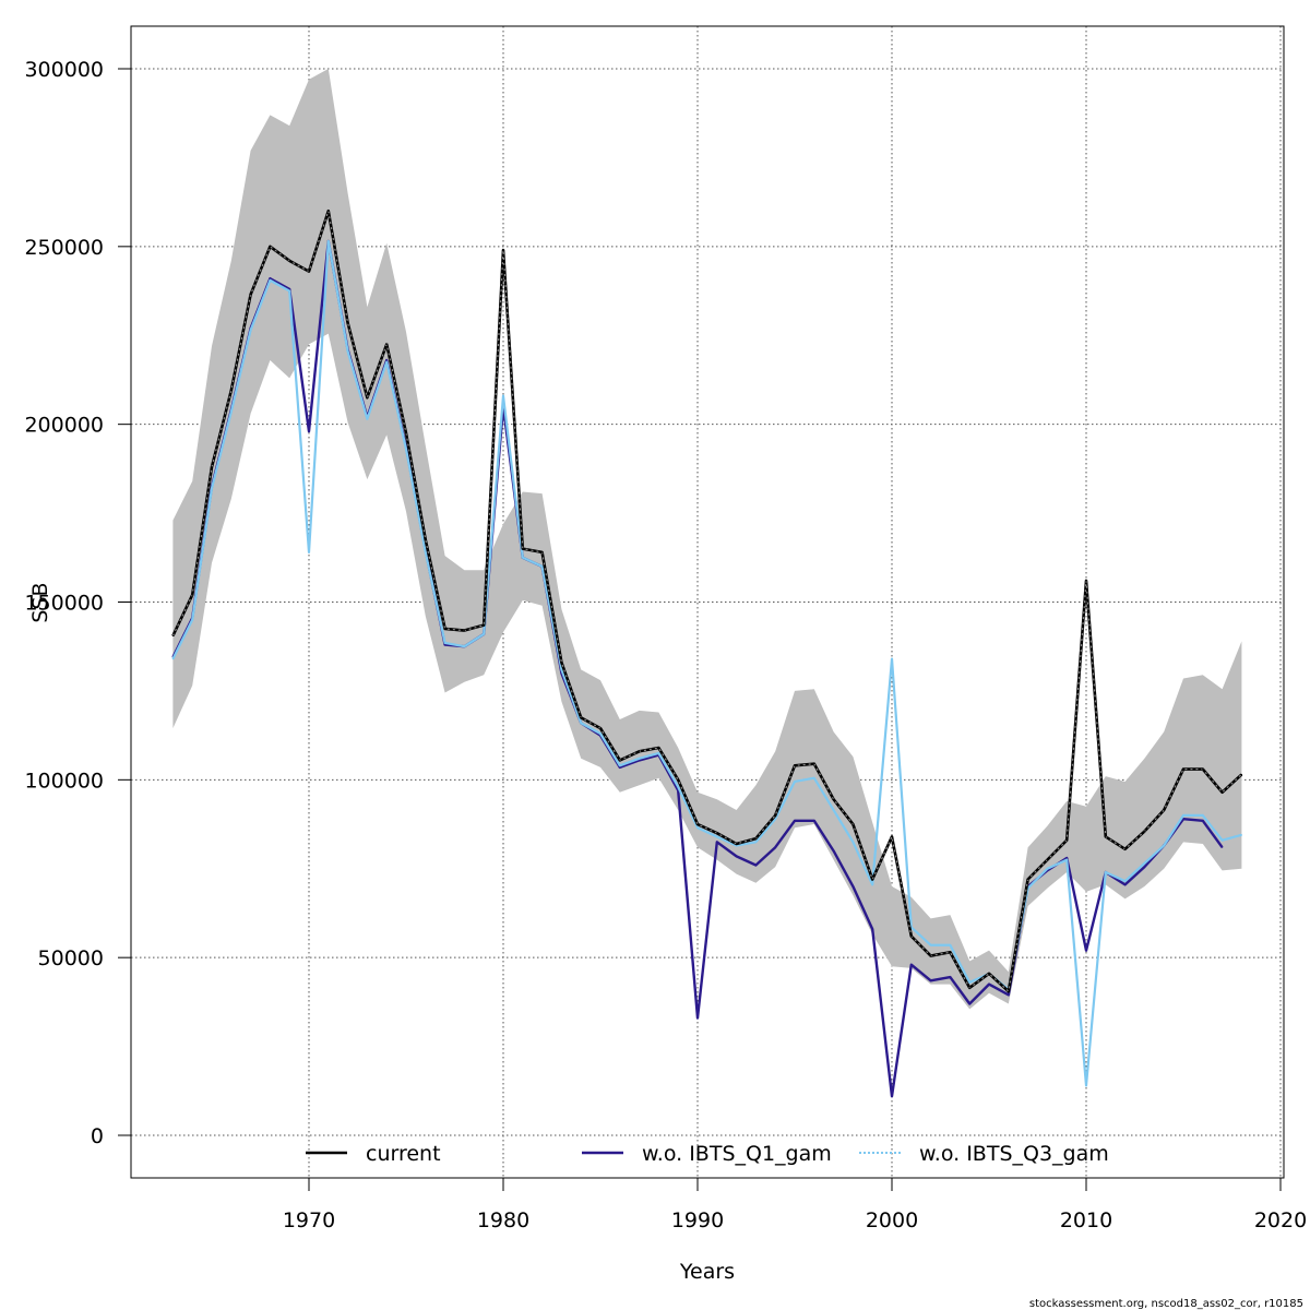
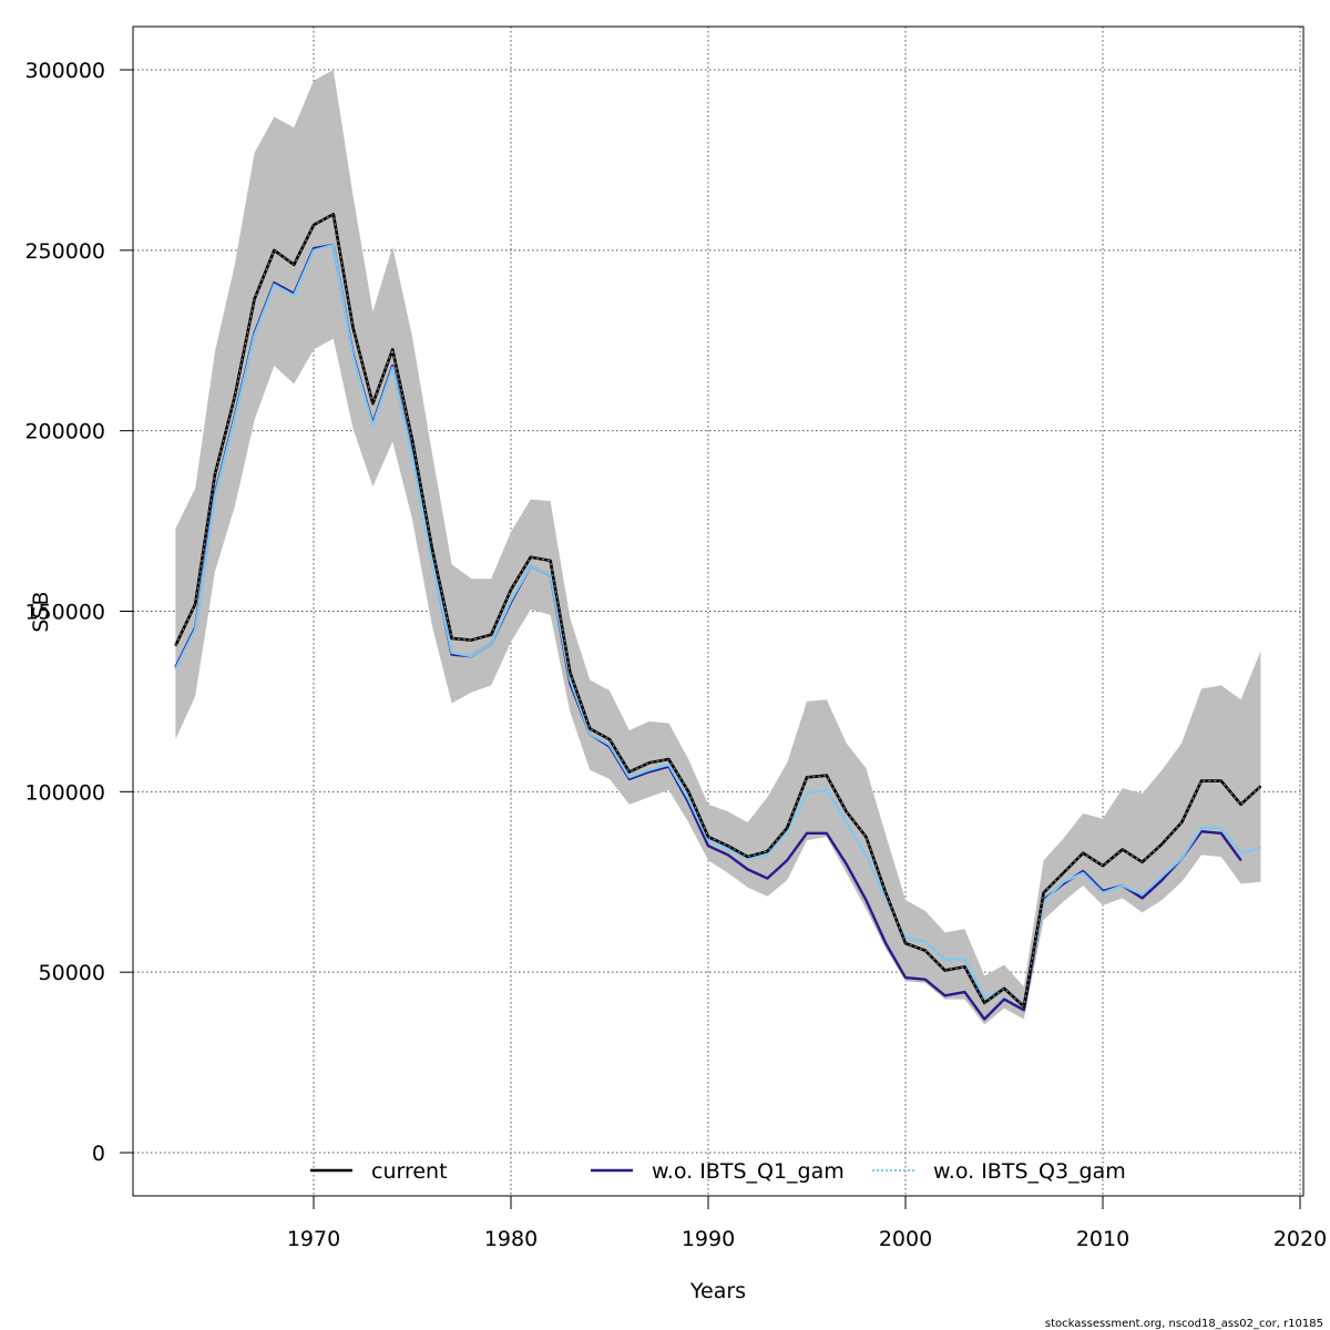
current/1970: 243000 -> 257000
w.o. IBTS_Q1_gam/1970: 198000 -> 250000
w.o. IBTS_Q3_gam/1970: 164000 -> 250000
current/1980: 249000 -> 156000
w.o. IBTS_Q1_gam/1980: 205000 -> 152000
w.o. IBTS_Q3_gam/1980: 208000 -> 153000
w.o. IBTS_Q1_gam/1990: 33000 -> 85000
current/2000: 84000 -> 58000
w.o. IBTS_Q1_gam/2000: 11000 -> 48000
w.o. IBTS_Q3_gam/2000: 134000 -> 60000
current/2010: 156000 -> 80000
w.o. IBTS_Q1_gam/2010: 52000 -> 72000
w.o. IBTS_Q3_gam/2010: 14000 -> 72000
